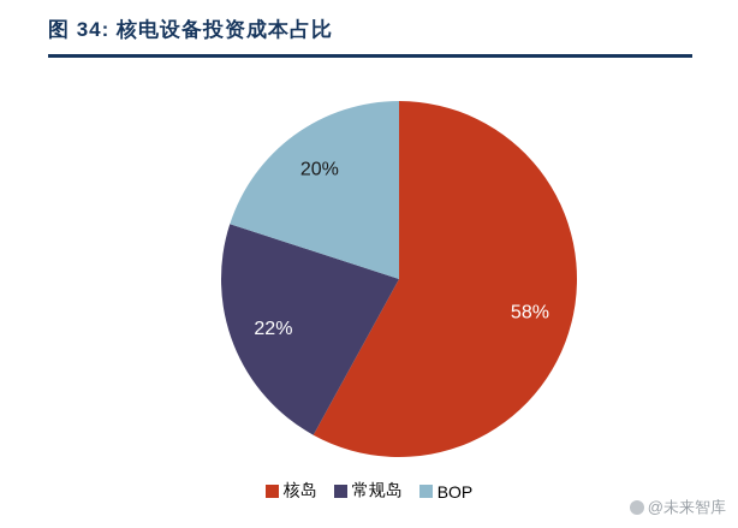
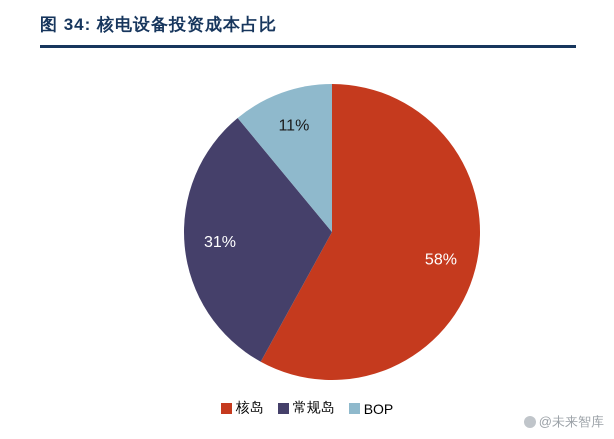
常规岛: 22% -> 31%
BOP: 20% -> 11%
